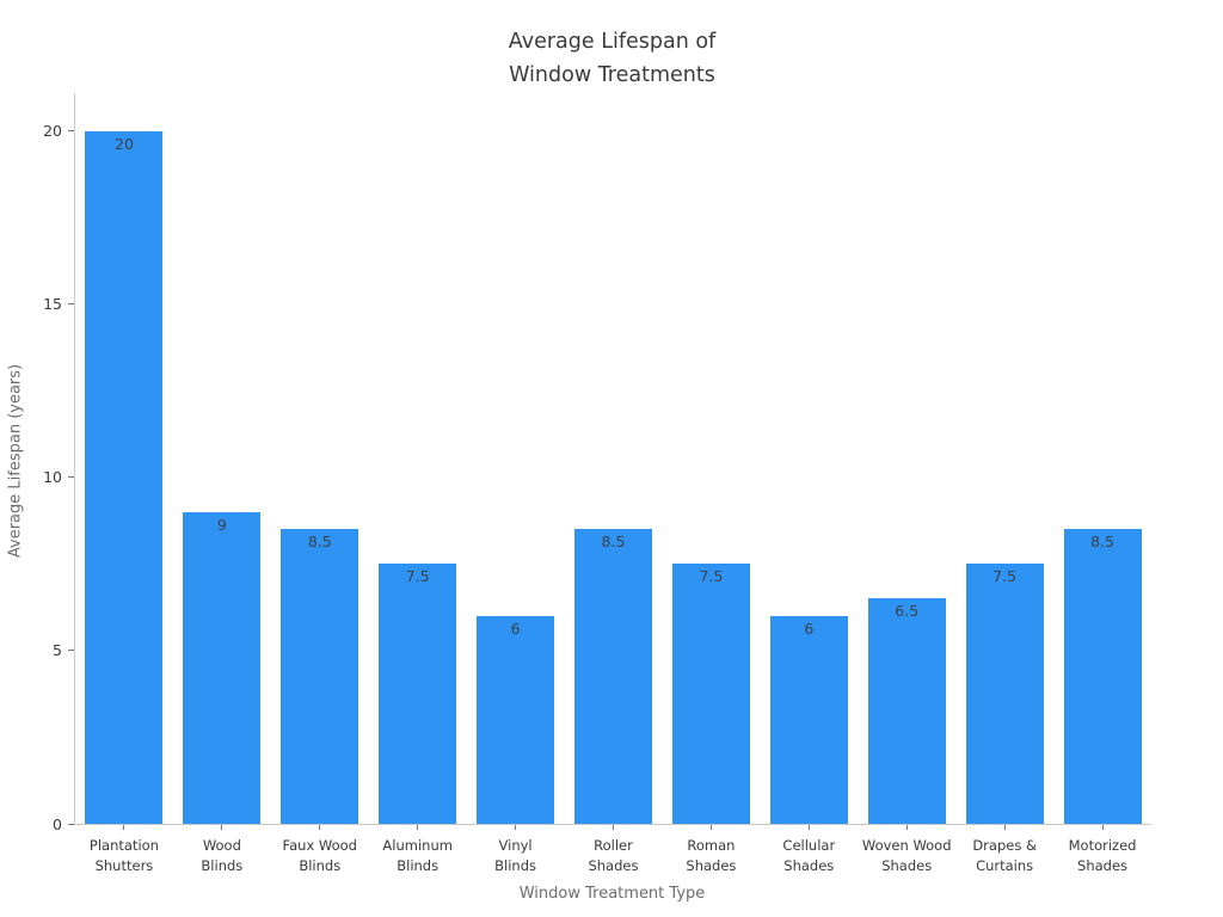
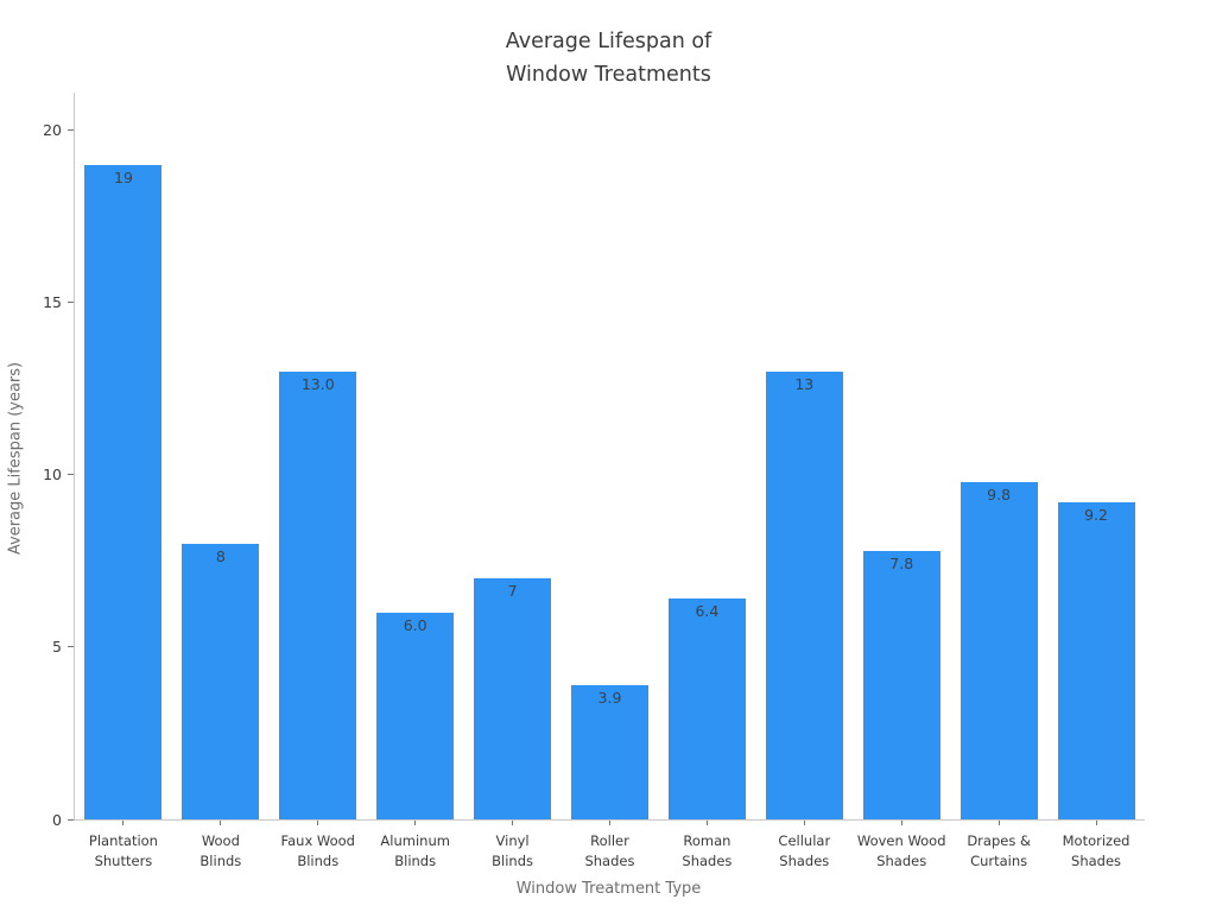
Plantation Shutters: 20 -> 19
Wood Blinds: 9 -> 8
Faux Wood Blinds: 8.5 -> 13.0
Aluminum Blinds: 7.5 -> 6.0
Vinyl Blinds: 6 -> 7
Roller Shades: 8.5 -> 3.9
Roman Shades: 7.5 -> 6.4
Cellular Shades: 6 -> 13
Woven Wood Shades: 6.5 -> 7.8
Drapes & Curtains: 7.5 -> 9.8
Motorized Shades: 8.5 -> 9.2
